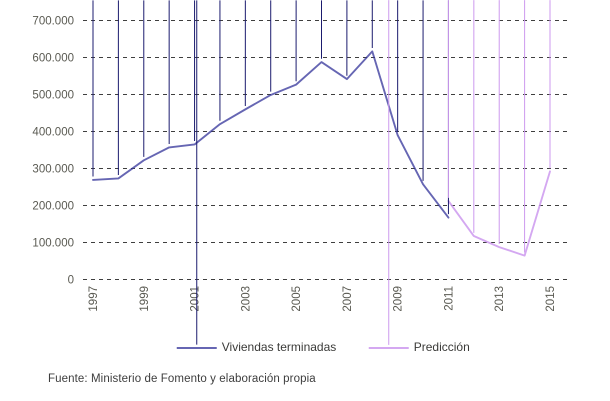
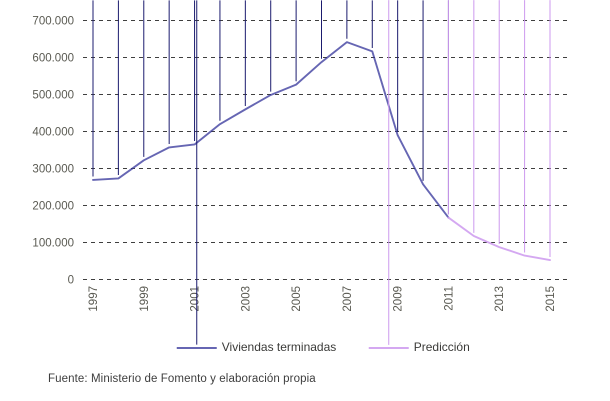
Viviendas terminadas/2007: 540000 -> 640000
Predicción/2011: 210000 -> 160000
Predicción/2015: 290000 -> 50000
